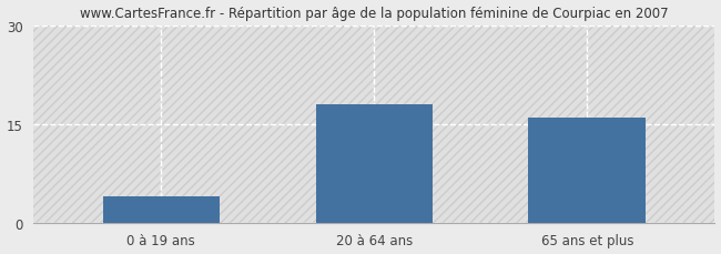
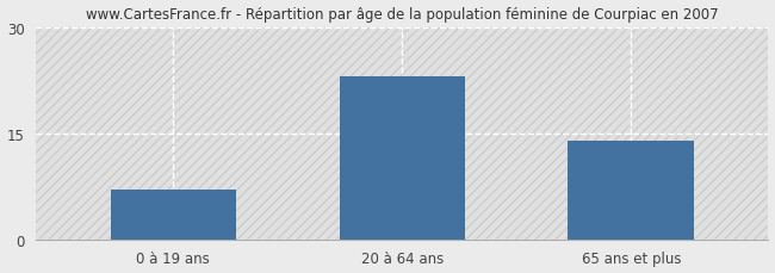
0 à 19 ans: 4 -> 7
20 à 64 ans: 18 -> 23
65 ans et plus: 16 -> 14
